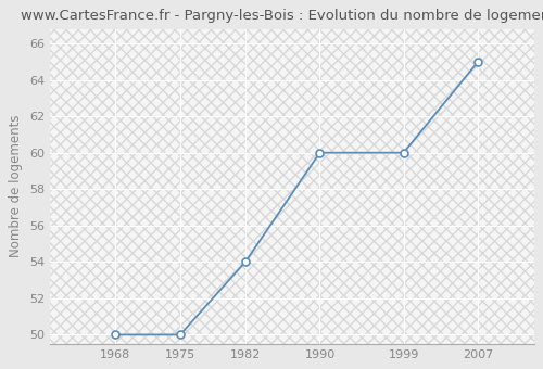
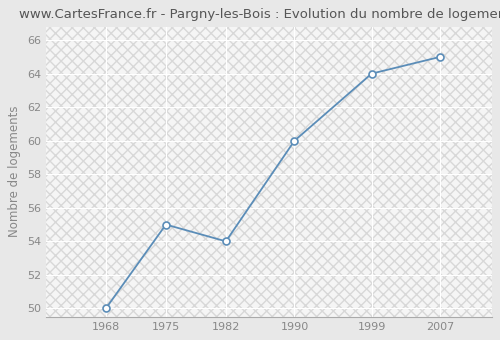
1975: 50 -> 55
1999: 60 -> 64
